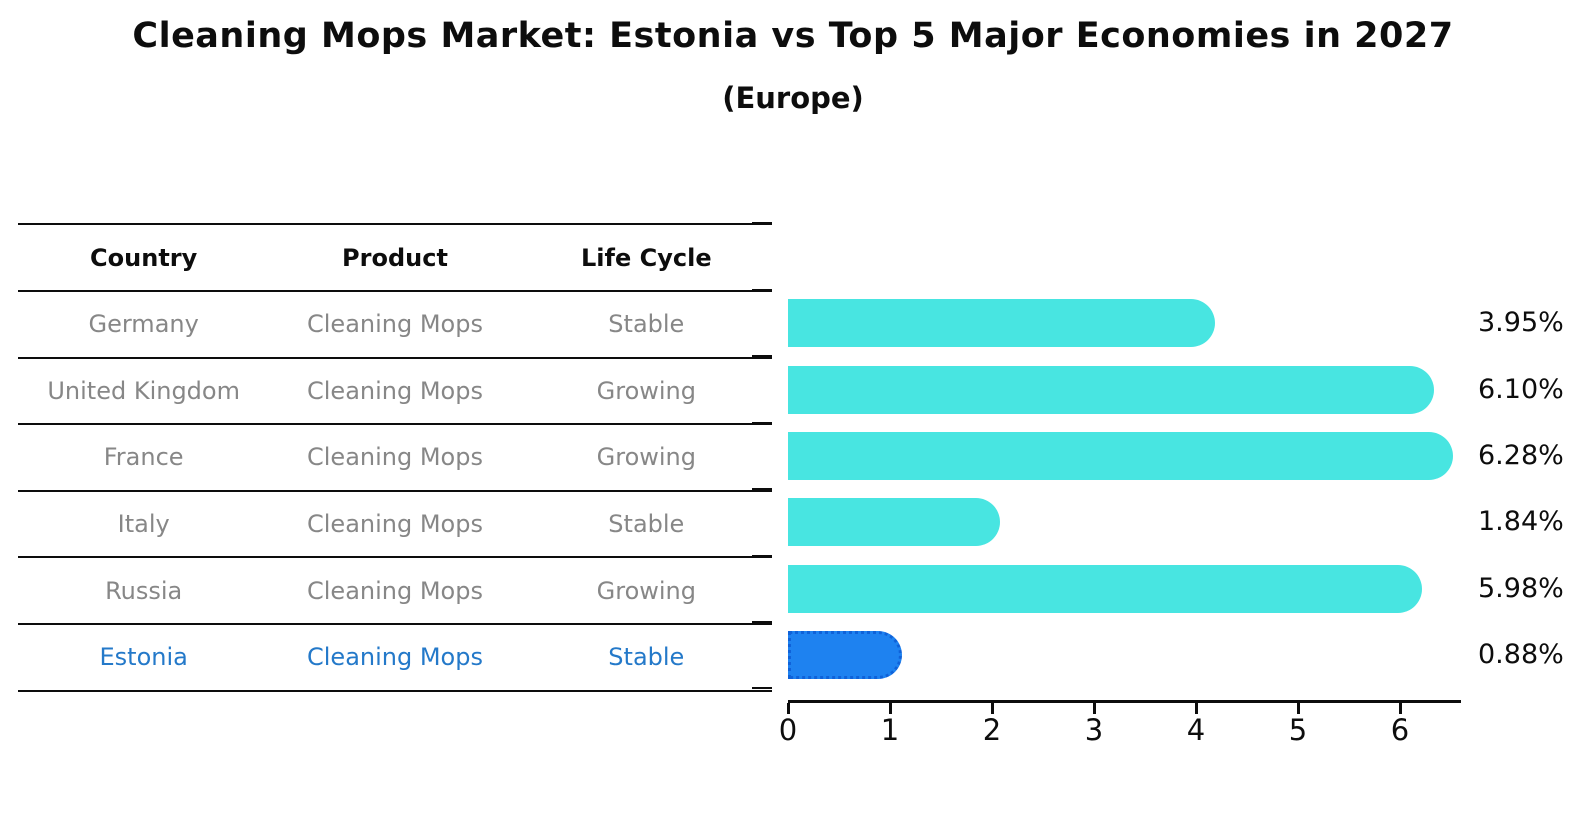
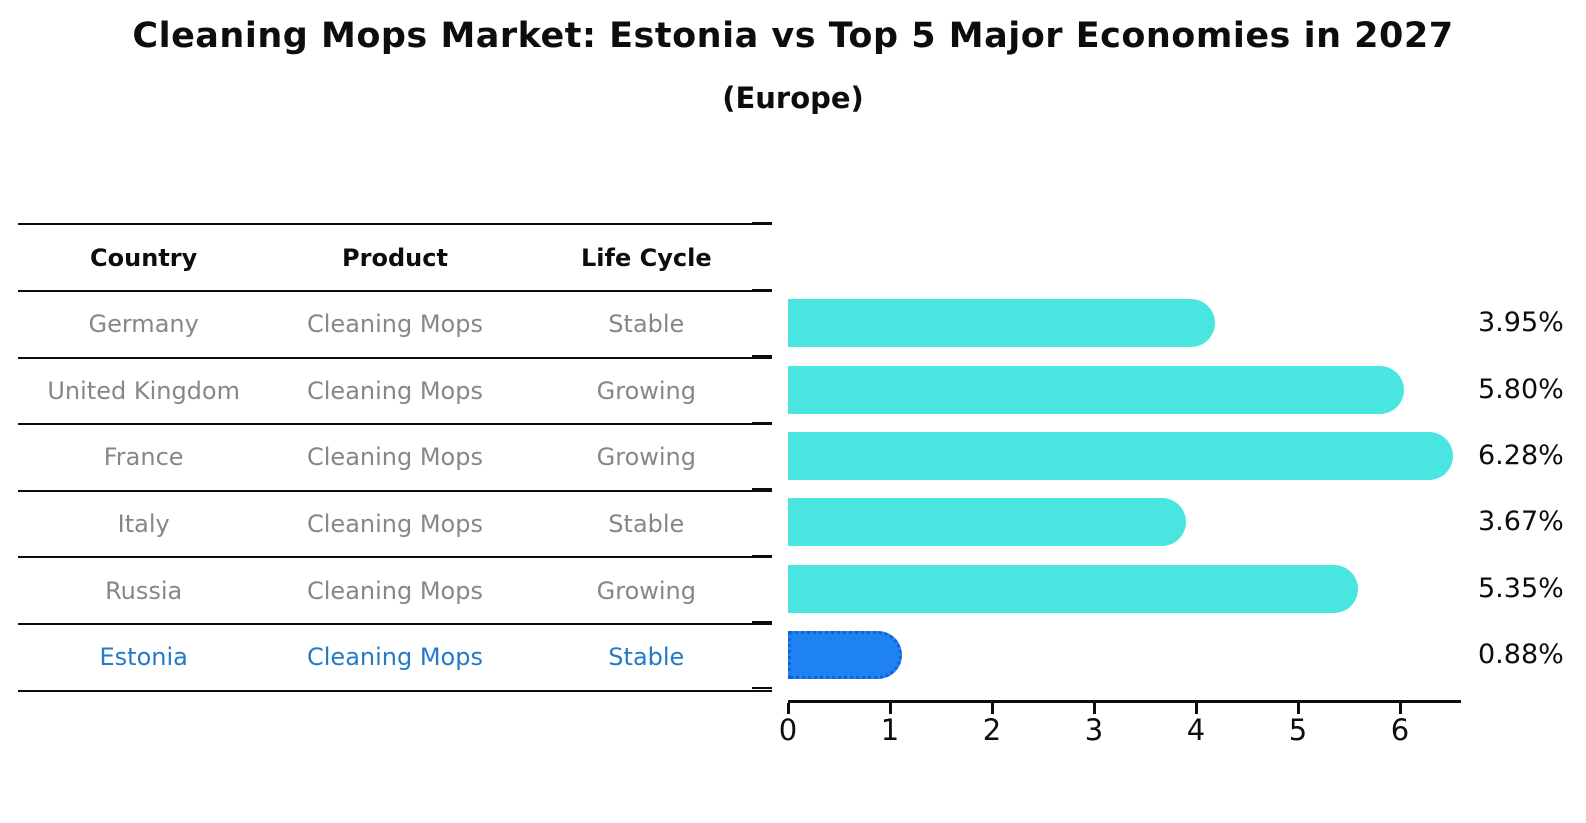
United Kingdom: 6.10% -> 5.80%
Italy: 1.84% -> 3.67%
Russia: 5.98% -> 5.35%
